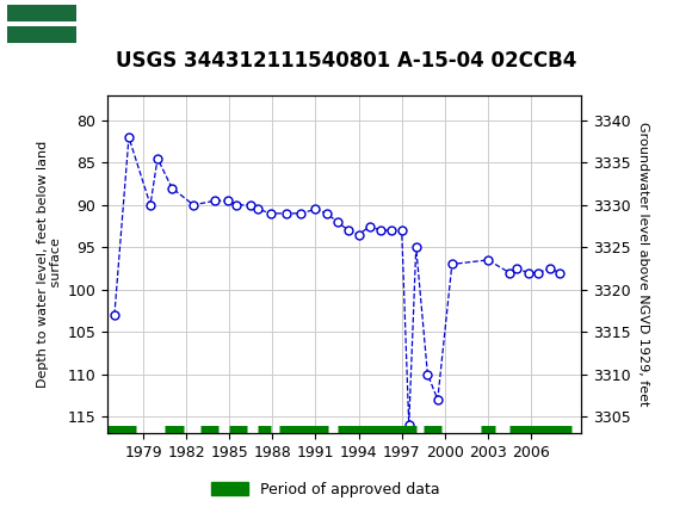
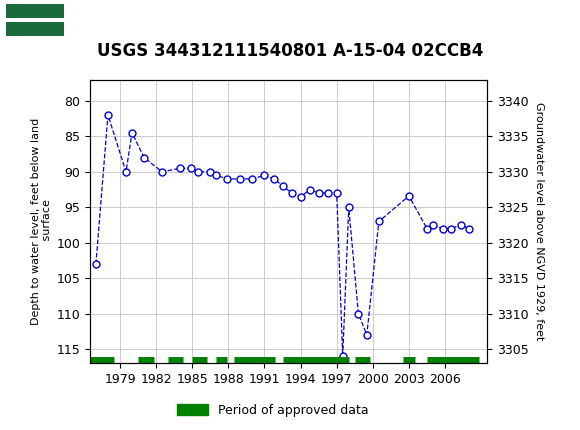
2003: 96.5 -> 93.4
